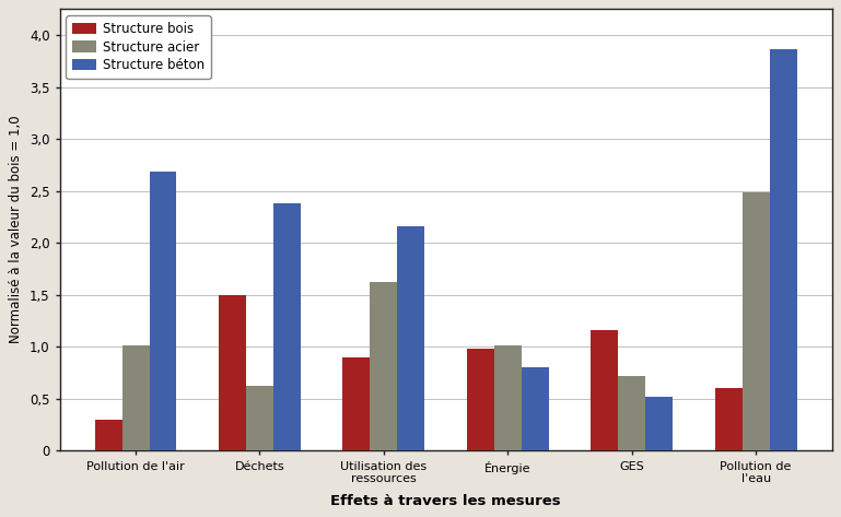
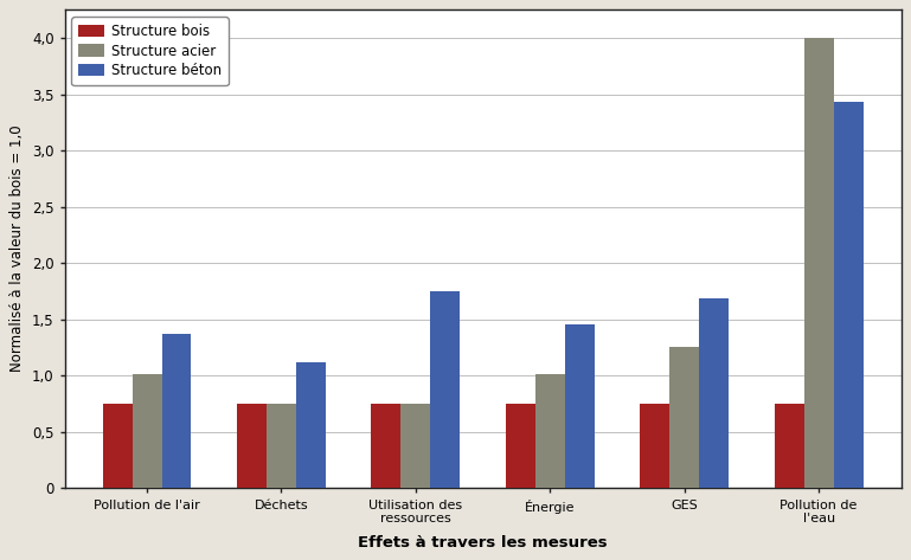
Structure bois/Pollution de l'air: 0,30 -> 0,75
Structure béton/Pollution de l'air: 2,68 -> 1,37
Structure bois/Déchets: 1,50 -> 0,75
Structure acier/Déchets: 0,62 -> 0,75
Structure béton/Déchets: 2,38 -> 1,12
Structure bois/Utilisation des ressources: 0,90 -> 0,75
Structure acier/Utilisation des ressources: 1,62 -> 0,75
Structure béton/Utilisation des ressources: 2,16 -> 1,75
Structure bois/Énergie: 0,98 -> 0,75
Structure béton/Énergie: 0,80 -> 1,45
Structure bois/GES: 1,16 -> 0,75
Structure acier/GES: 0,72 -> 1,25
Structure béton/GES: 0,52 -> 1,68
Structure bois/Pollution de l'eau: 0,60 -> 0,75
Structure acier/Pollution de l'eau: 2,48 -> 4,00
Structure béton/Pollution de l'eau: 3,86 -> 3,43
